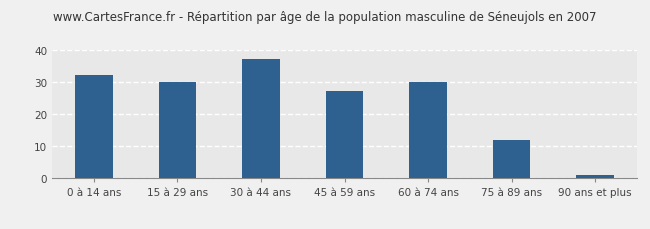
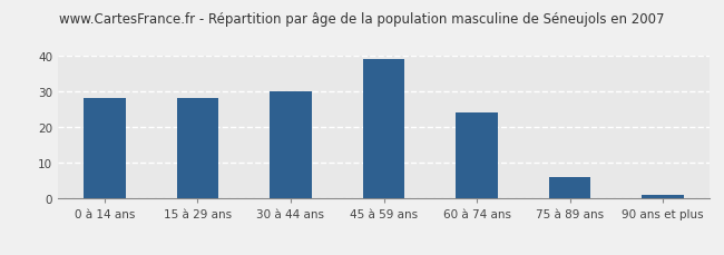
0 à 14 ans: 32 -> 28
15 à 29 ans: 30 -> 28
30 à 44 ans: 37 -> 30
45 à 59 ans: 27 -> 39
60 à 74 ans: 30 -> 24
75 à 89 ans: 12 -> 6
